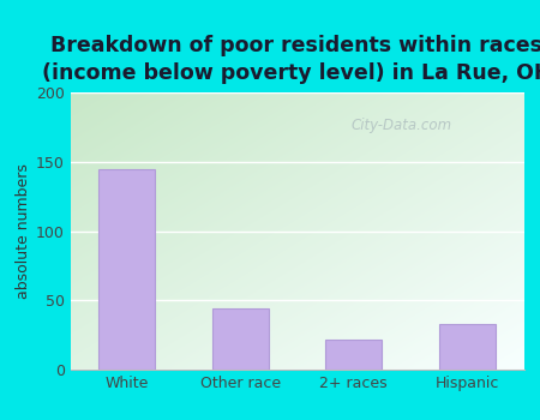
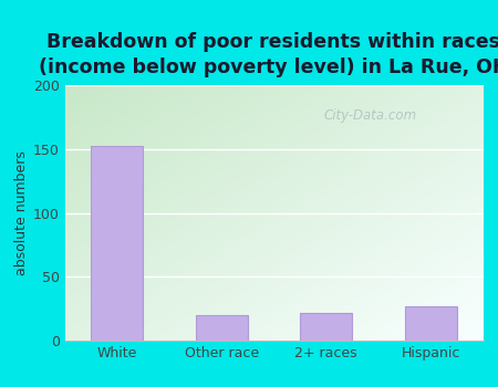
White: 145 -> 152
Other race: 44 -> 20
Hispanic: 33 -> 27
